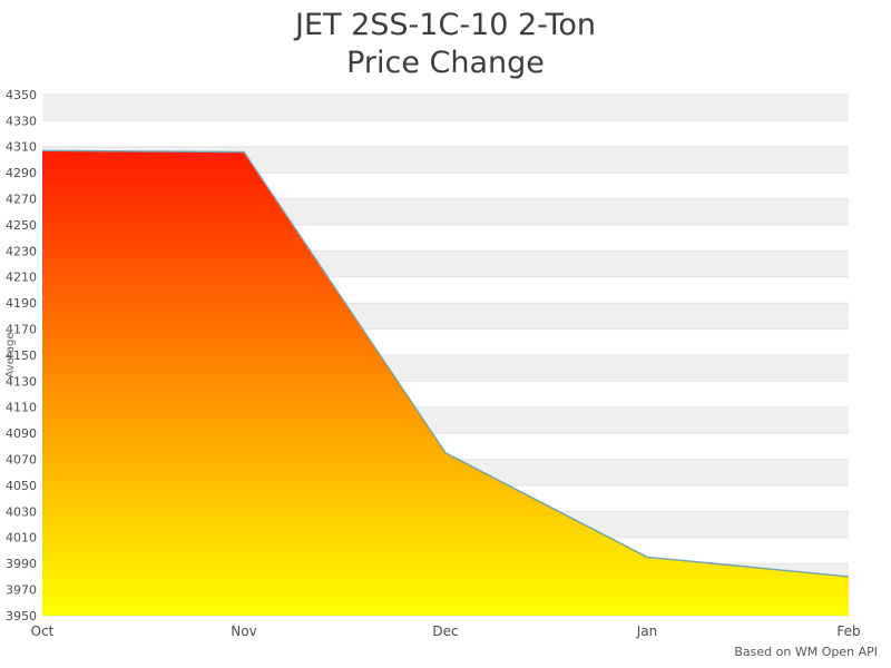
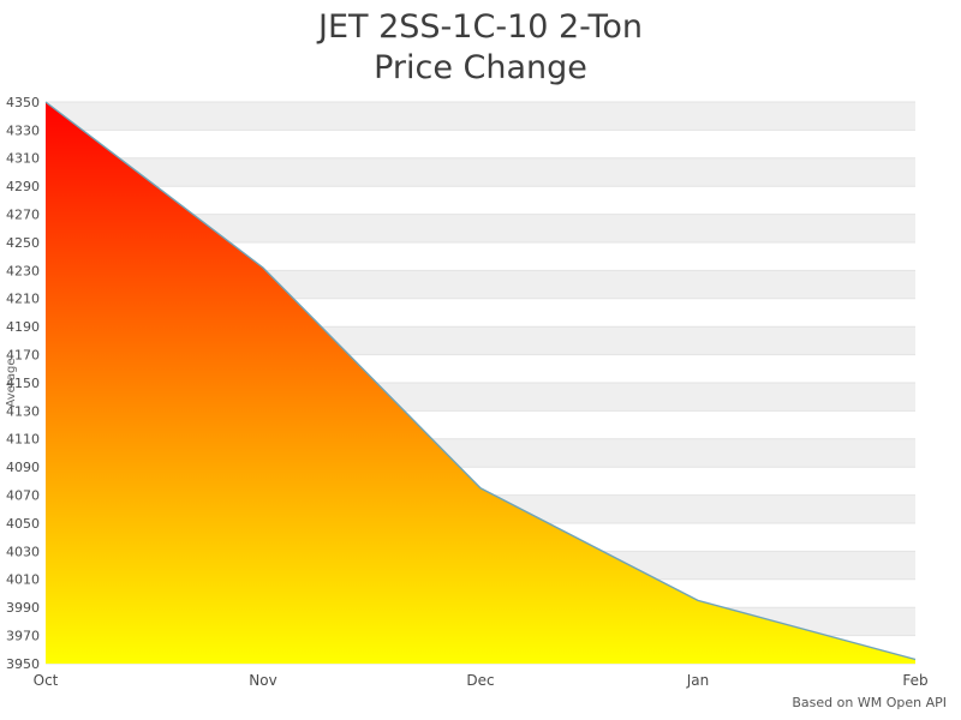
Oct: 4307 -> 4350
Nov: 4306 -> 4232
Feb: 3980 -> 3953
